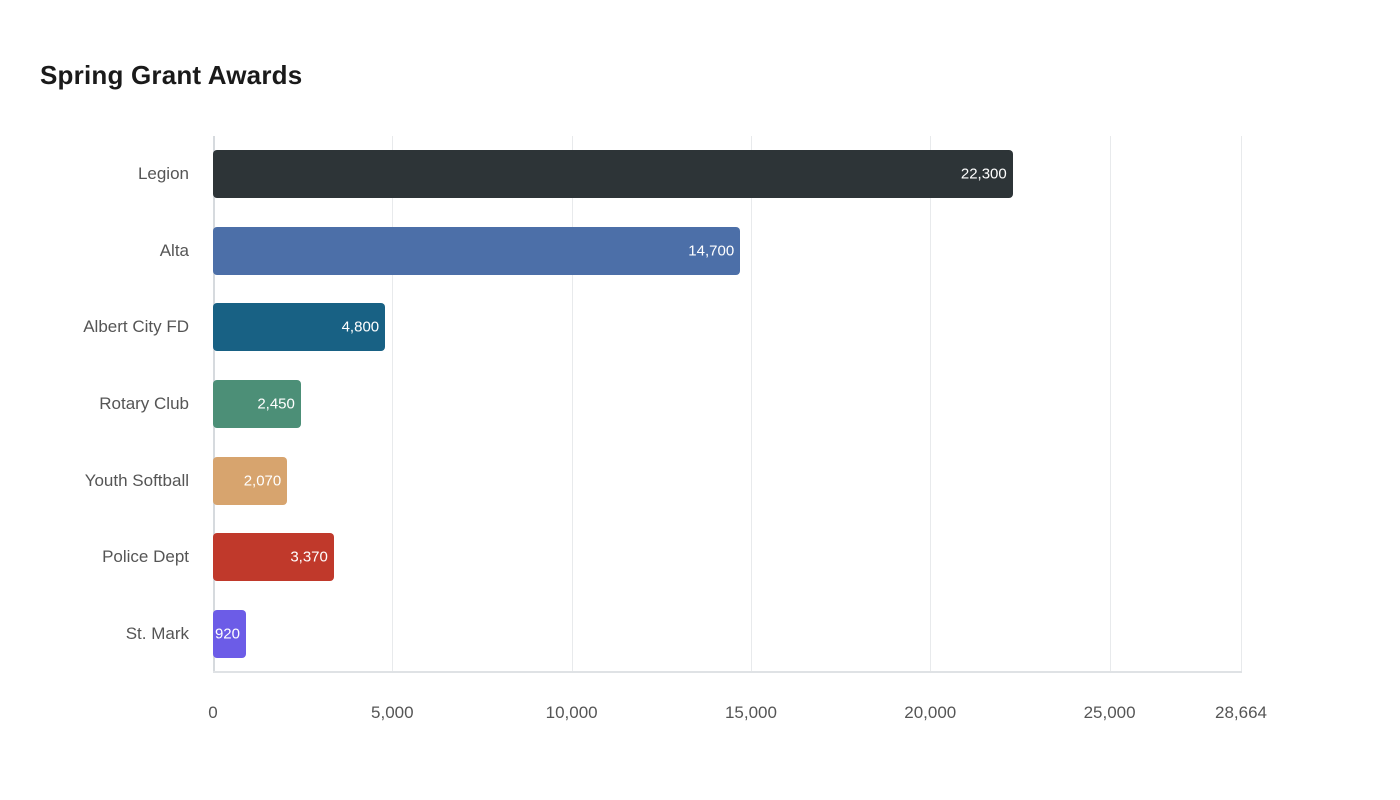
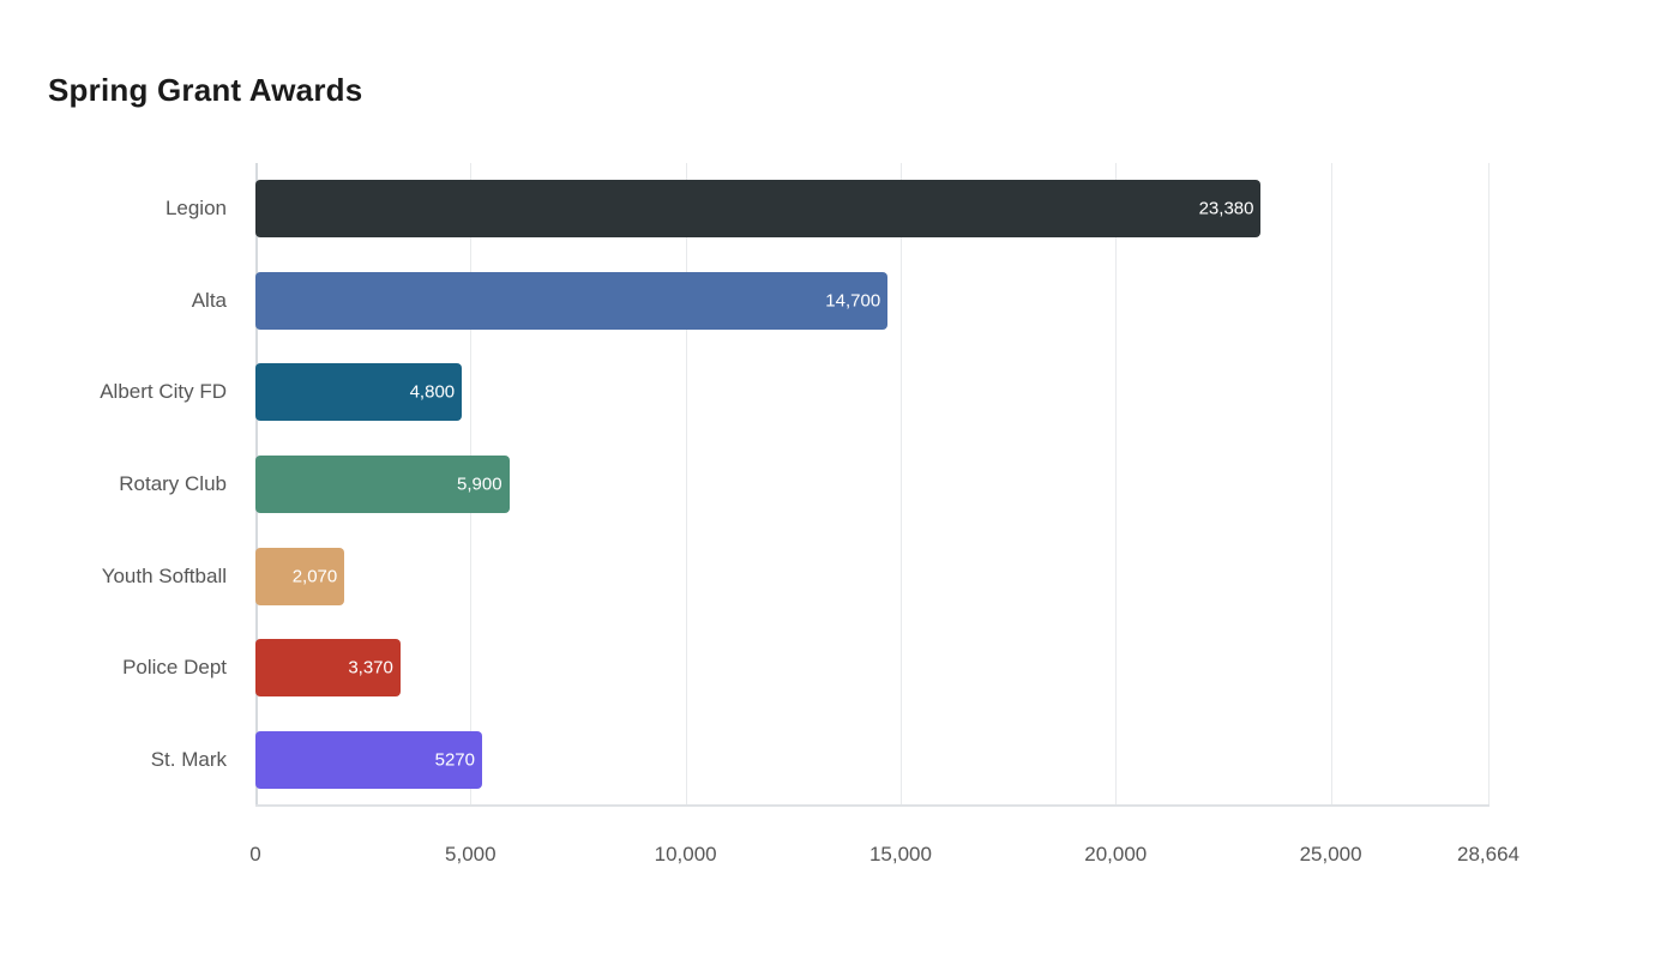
Legion: 22,300 -> 23,380
Rotary Club: 2,450 -> 5,900
St. Mark: 920 -> 5270
